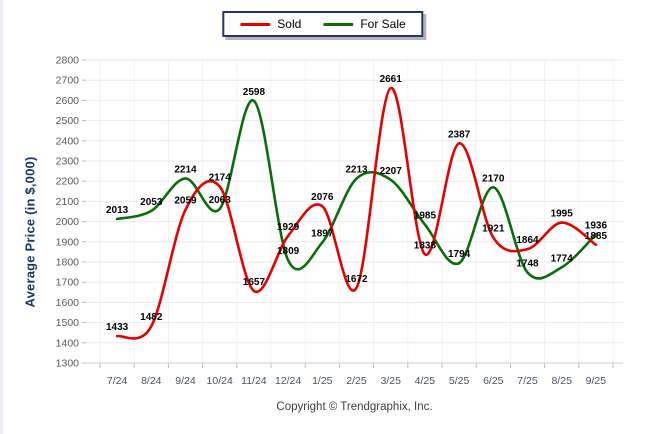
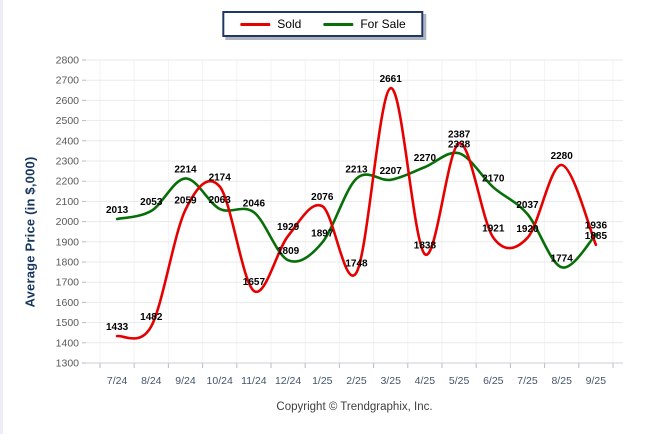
For Sale/11/24: 2598 -> 2046
Sold/2/25: 1672 -> 1748
For Sale/4/25: 1985 -> 2270
For Sale/5/25: 1794 -> 2338
Sold/7/25: 1864 -> 1920
For Sale/7/25: 1748 -> 2037
Sold/8/25: 1995 -> 2280
